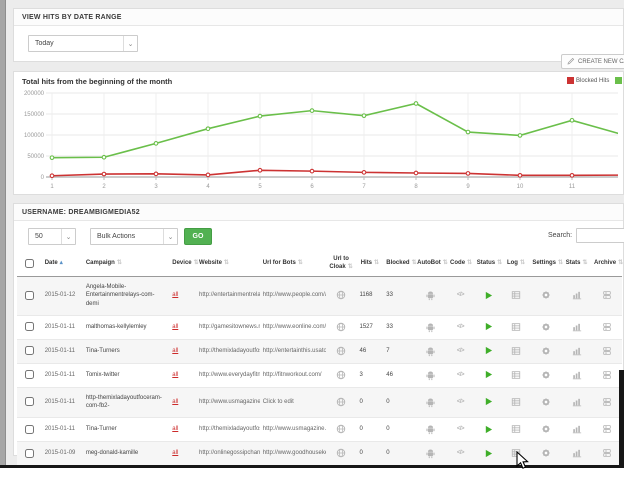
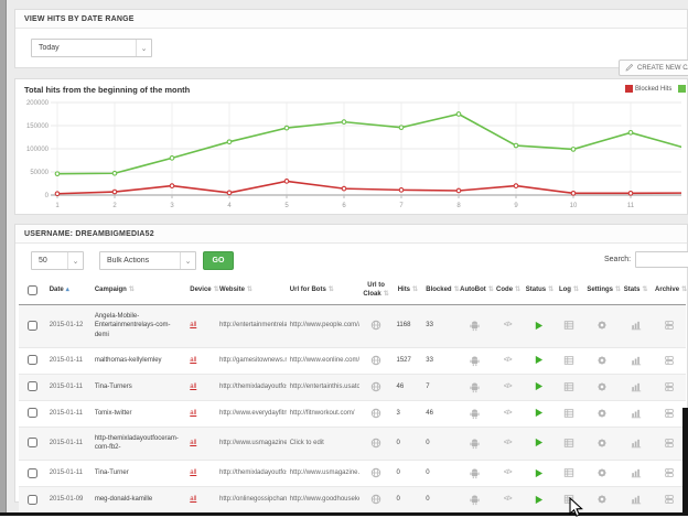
Blocked Hits/3: 10000 -> 20000
Blocked Hits/5: 20000 -> 30000
Blocked Hits/9: 10000 -> 20000
